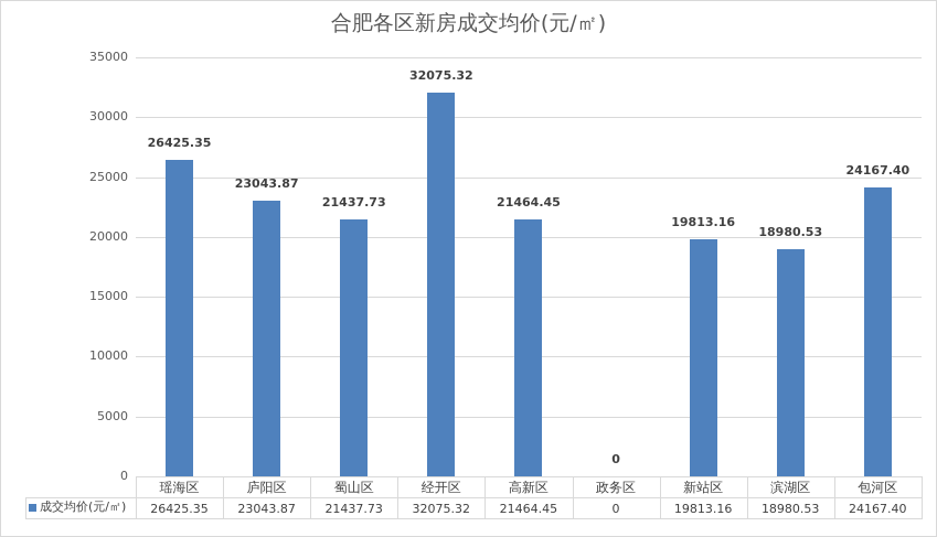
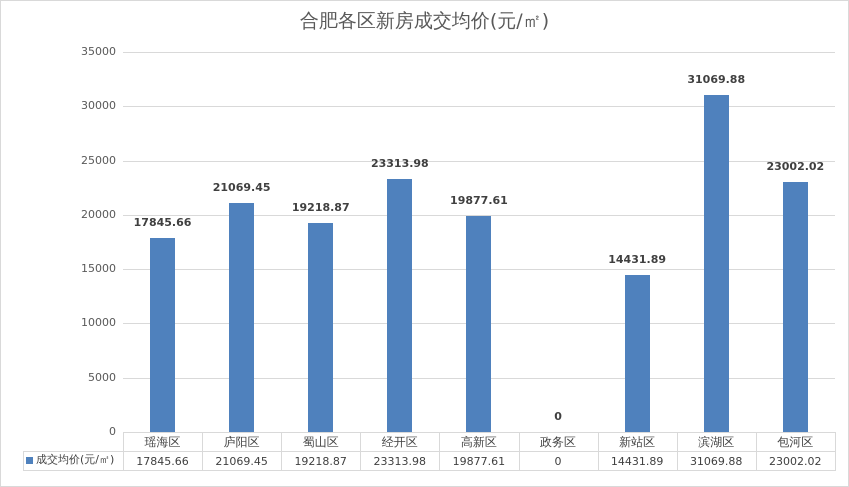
瑶海区: 26425.35 -> 17845.66
庐阳区: 23043.87 -> 21069.45
蜀山区: 21437.73 -> 19218.87
经开区: 32075.32 -> 23313.98
高新区: 21464.45 -> 19877.61
新站区: 19813.16 -> 14431.89
滨湖区: 18980.53 -> 31069.88
包河区: 24167.40 -> 23002.02
